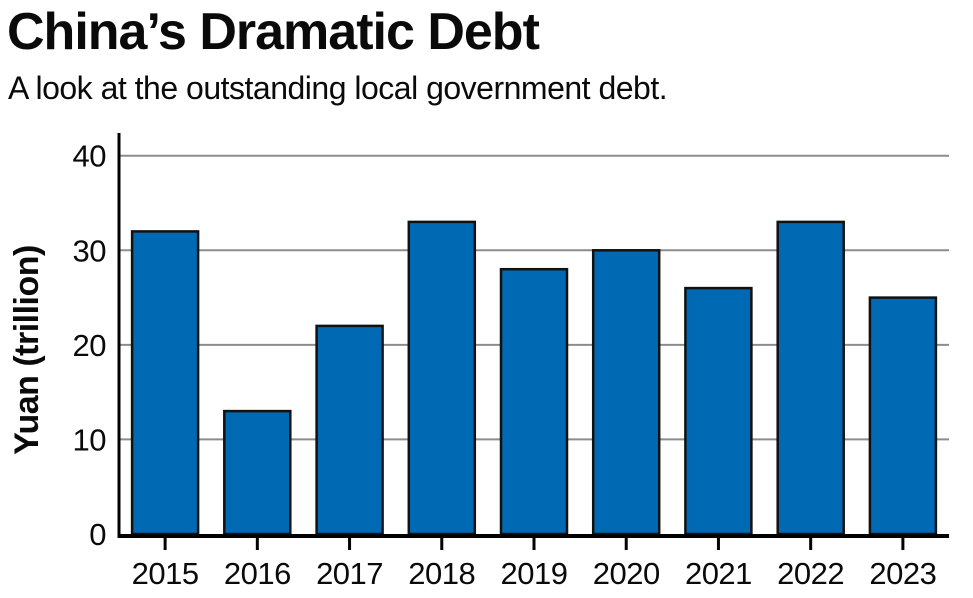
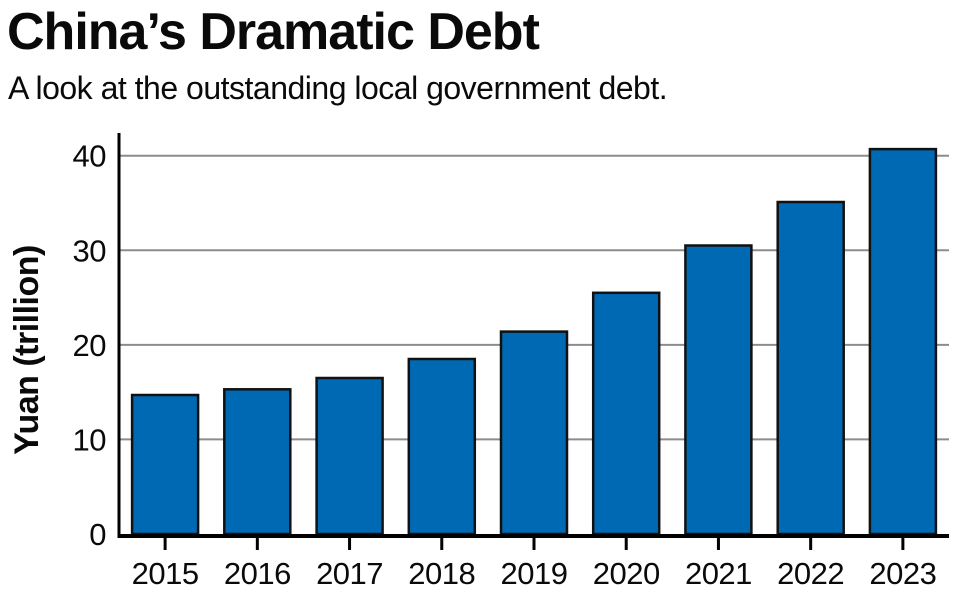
2015: 32 -> 15
2016: 13 -> 15
2017: 22 -> 16
2018: 33 -> 18
2019: 28 -> 21
2020: 30 -> 26
2021: 26 -> 30
2022: 33 -> 35
2023: 25 -> 41
